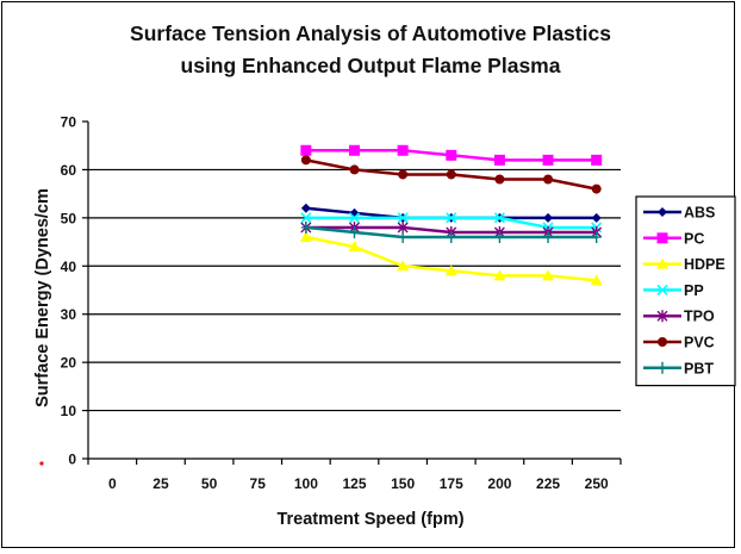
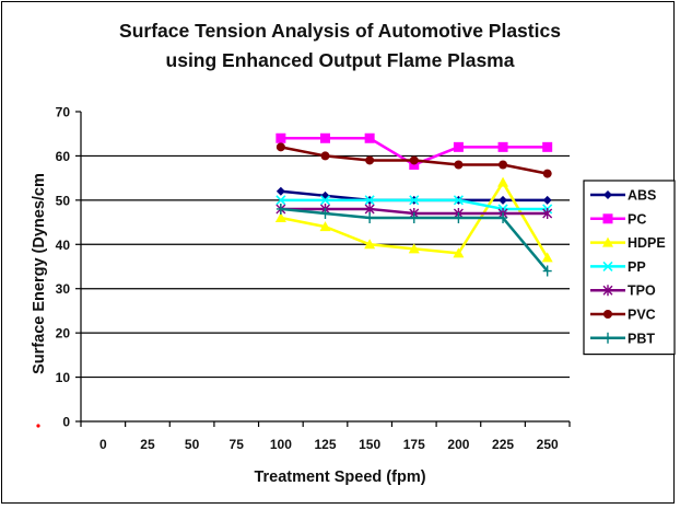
PC/175: 63 -> 58
HDPE/225: 38 -> 54
PBT/250: 46 -> 34
